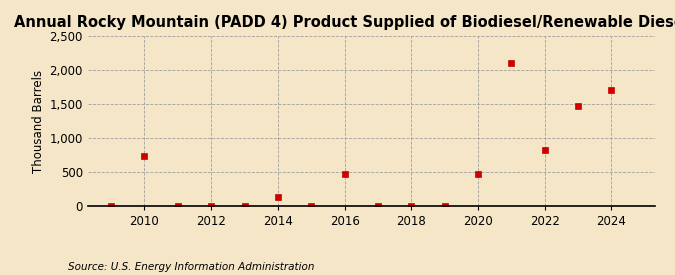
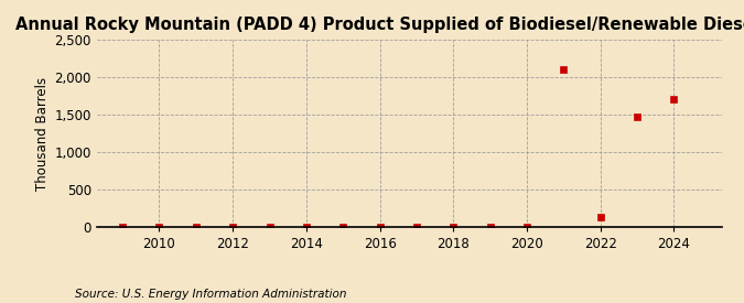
2010: 740 -> 0
2014: 140 -> 0
2016: 480 -> 0
2020: 480 -> 0
2022: 820 -> 130
